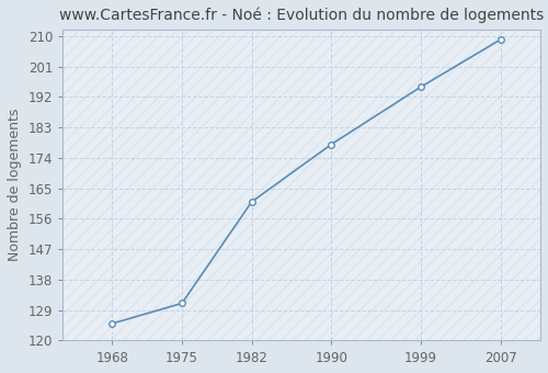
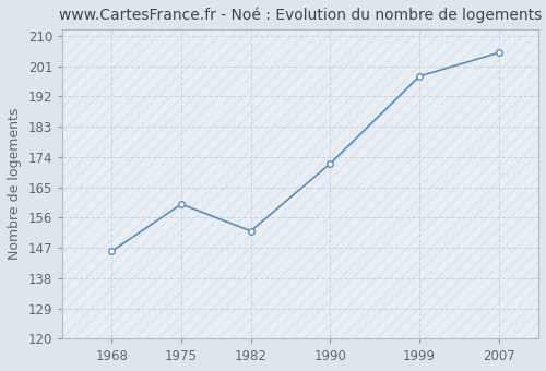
1968: 125 -> 146
1975: 131 -> 160
1982: 161 -> 152
1990: 178 -> 172
1999: 195 -> 198
2007: 209 -> 205
